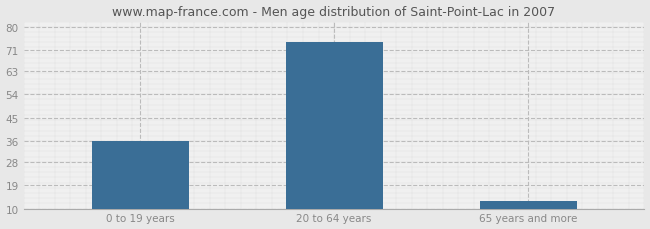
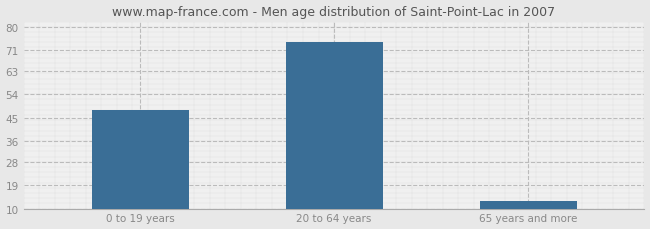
0 to 19 years: 36 -> 48
